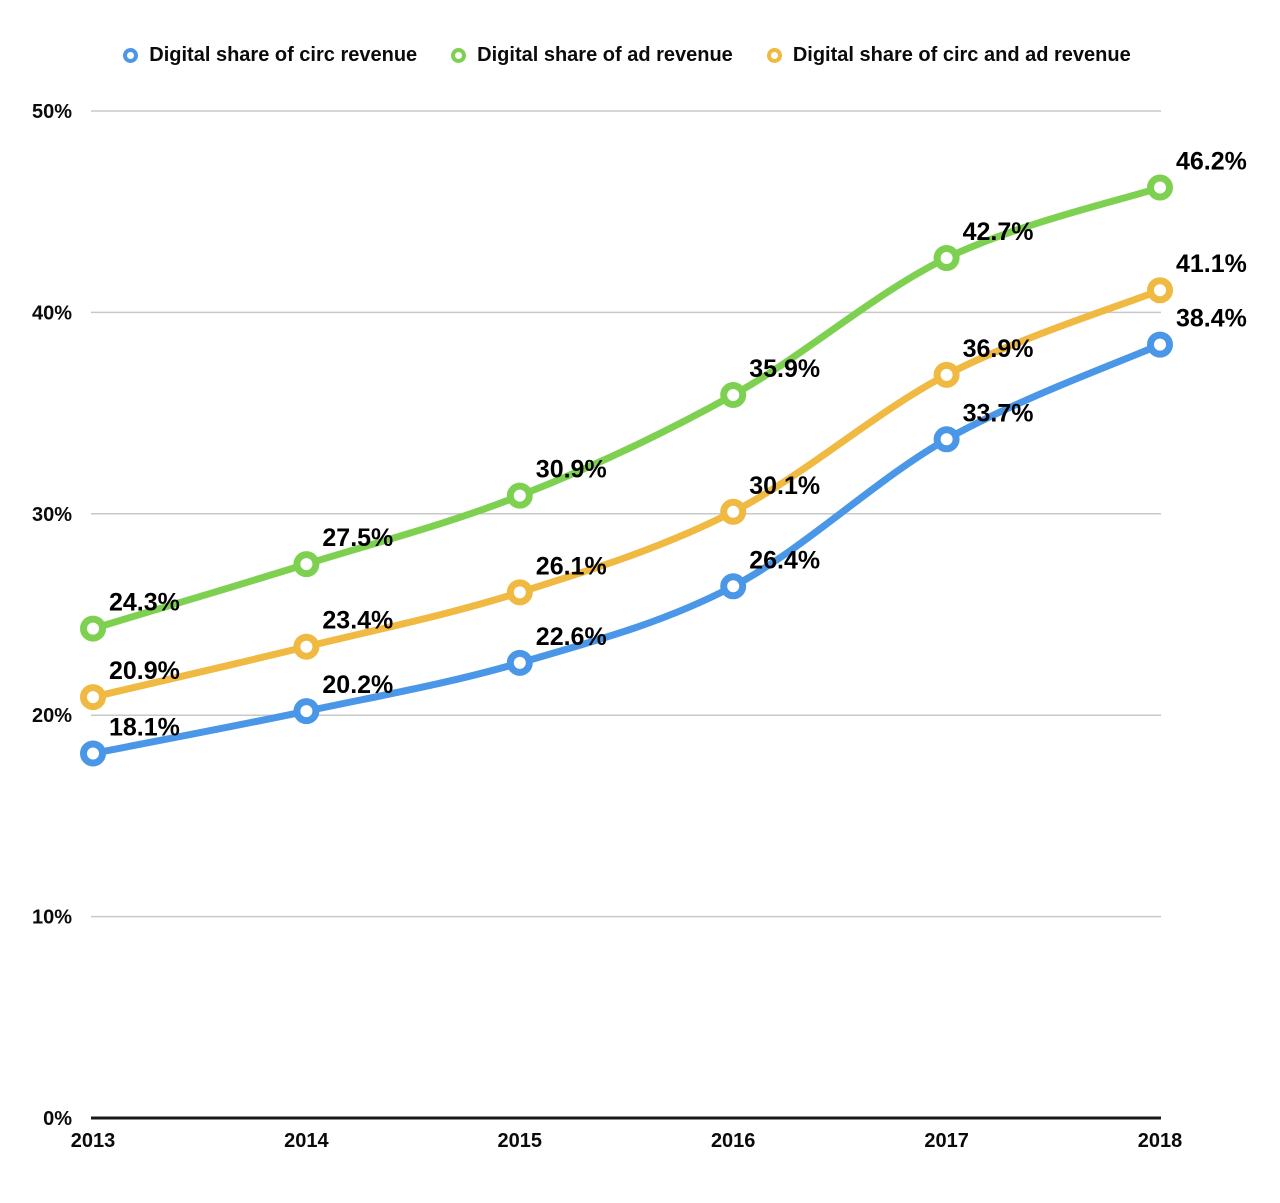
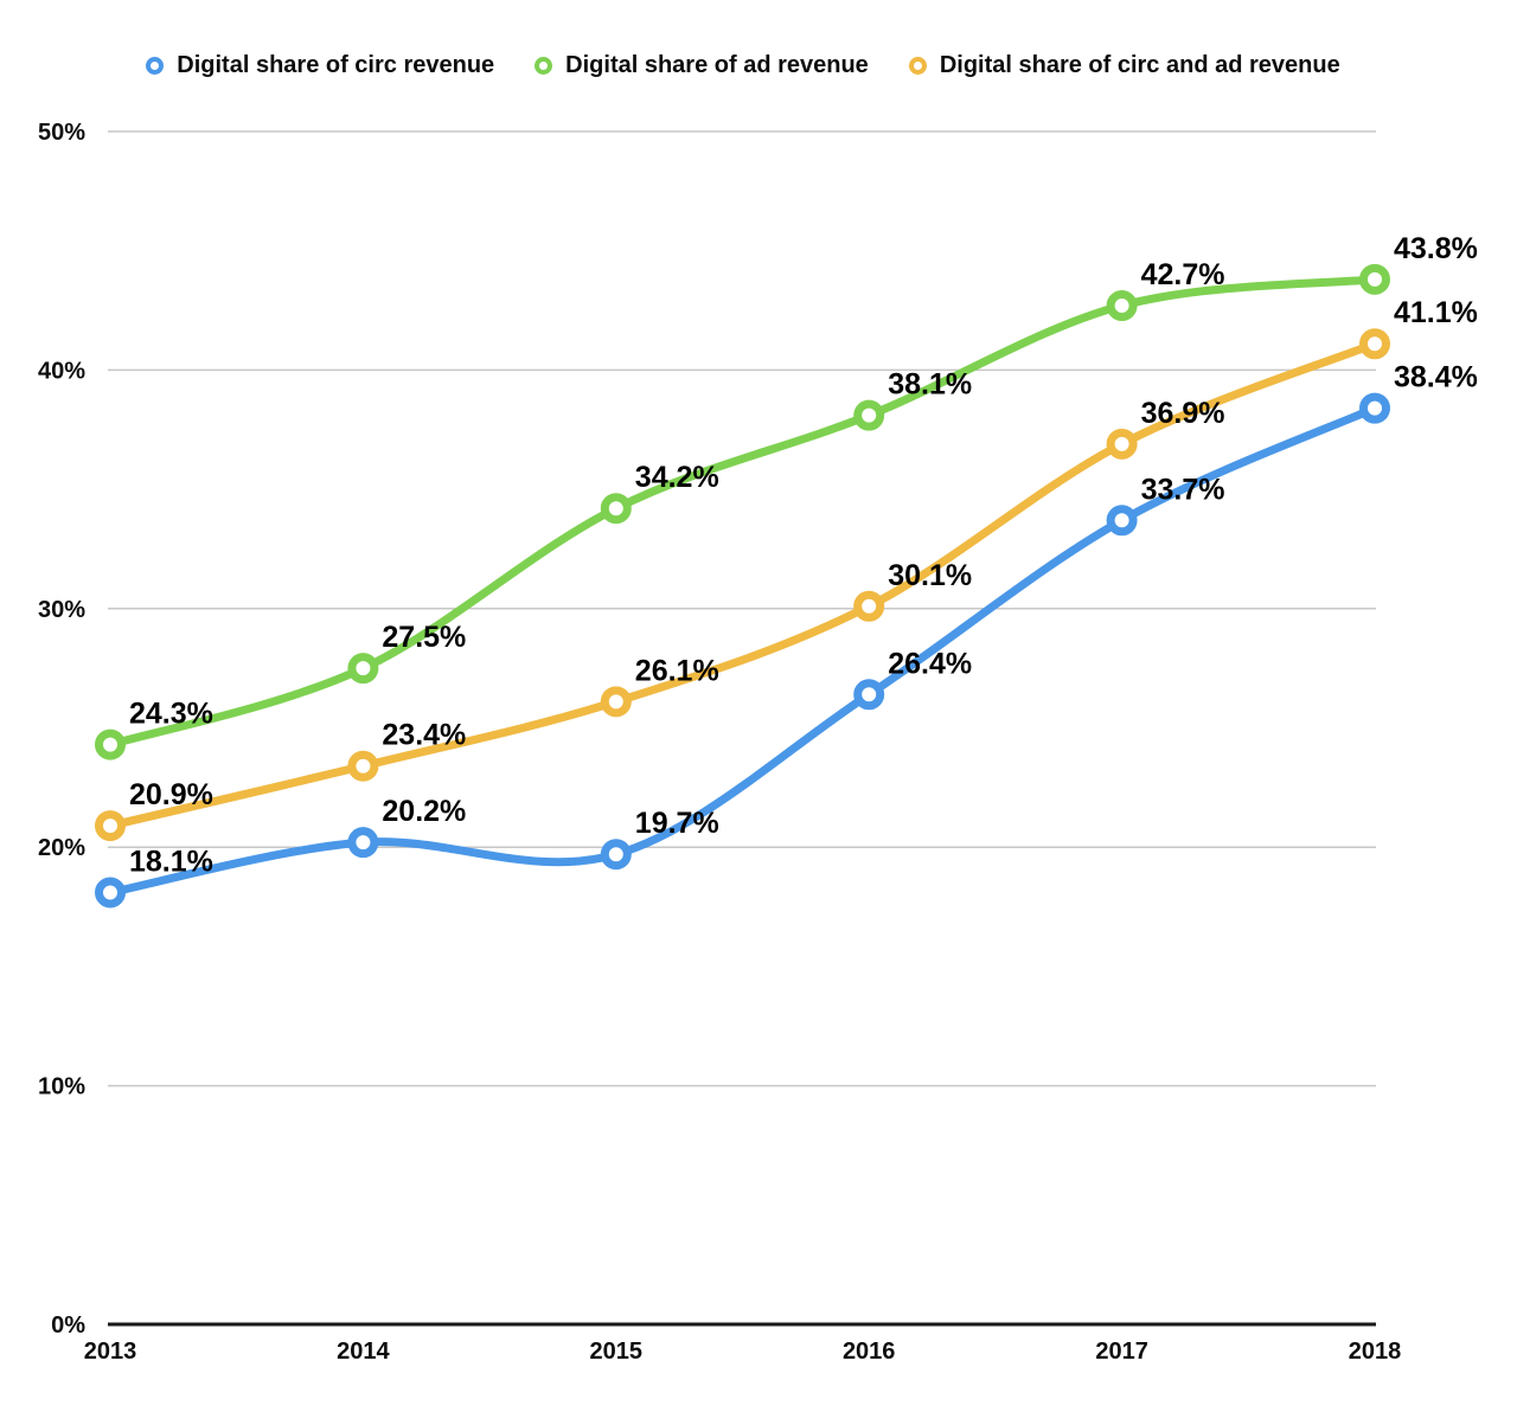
Digital share of circ revenue/2015: 22.6% -> 19.7%
Digital share of ad revenue/2015: 30.9% -> 34.2%
Digital share of ad revenue/2016: 35.9% -> 38.1%
Digital share of ad revenue/2018: 46.2% -> 43.8%
